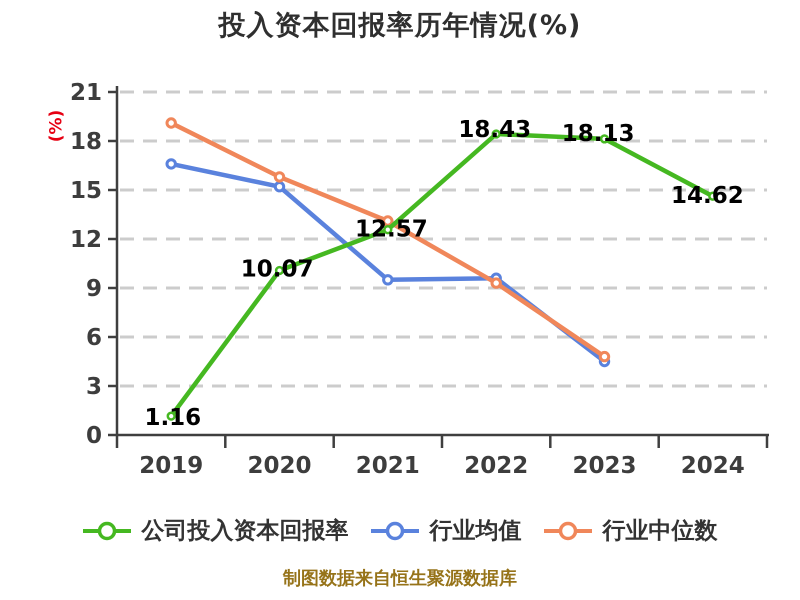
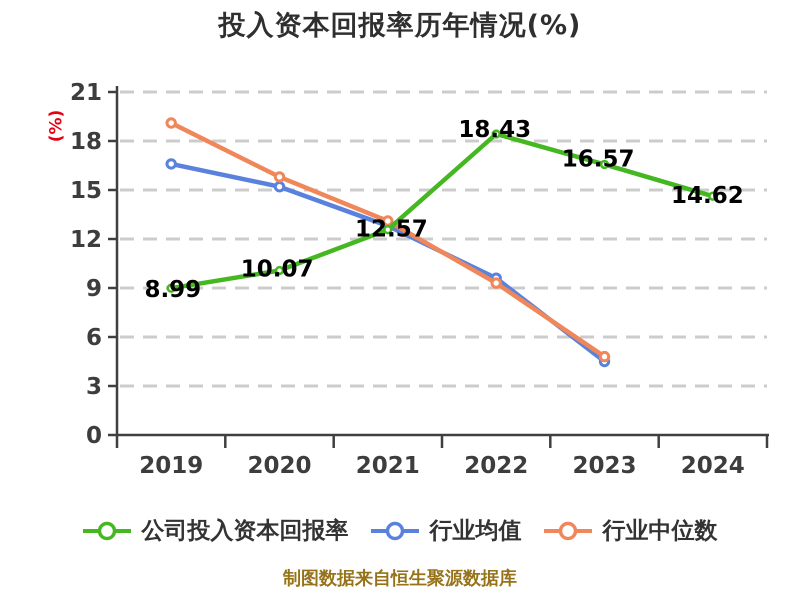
公司投入资本回报率/2019: 1.16 -> 8.99
行业均值/2021: 9.5 -> 12.8
公司投入资本回报率/2023: 18.13 -> 16.57
